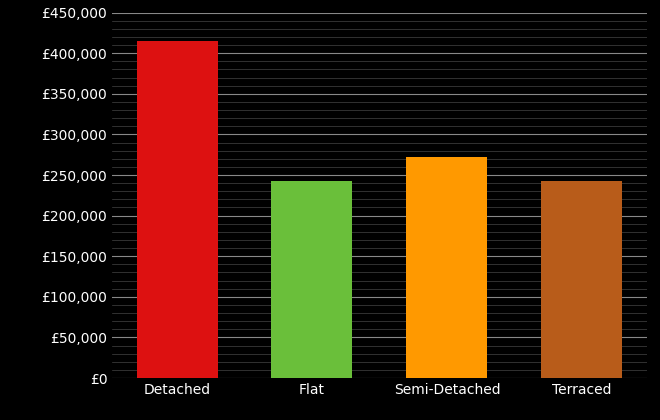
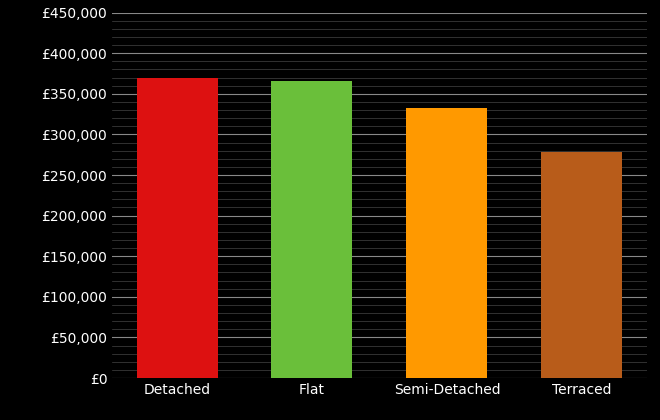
Detached: £415,000 -> £370,000
Flat: £242,000 -> £366,000
Semi-Detached: £272,000 -> £332,000
Terraced: £243,000 -> £278,000
